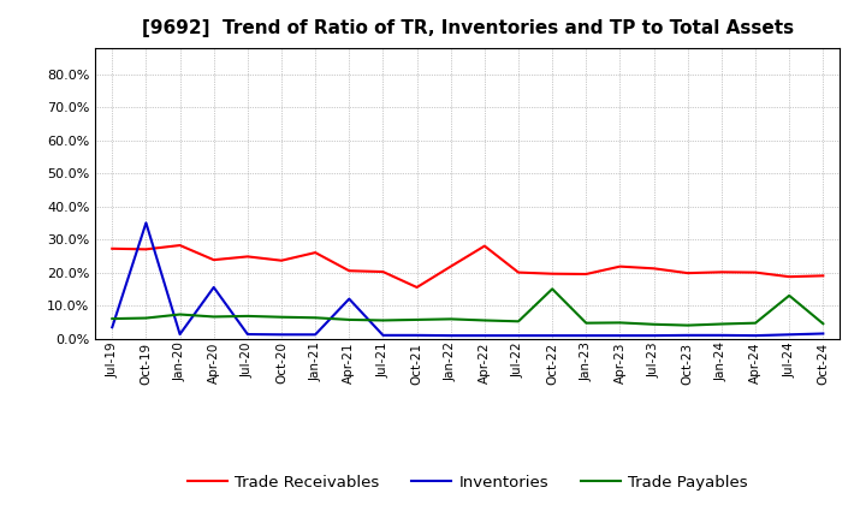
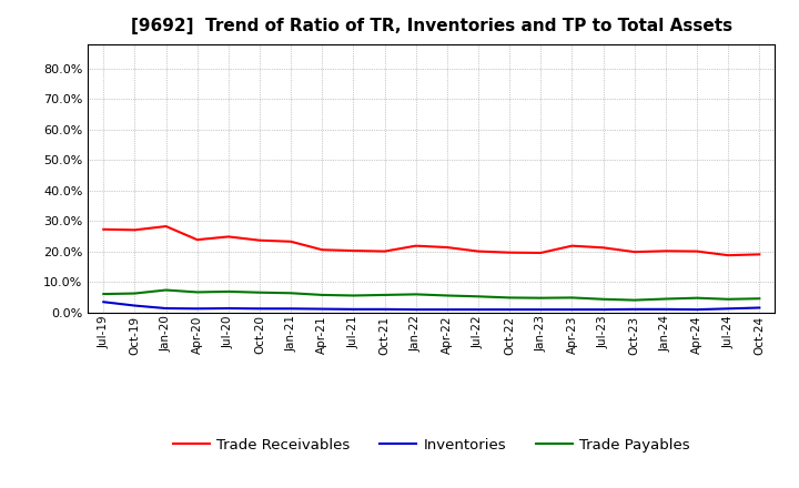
Inventories/Oct-19: 35.0% -> 2.2%
Inventories/Apr-20: 15.5% -> 1.2%
Trade Receivables/Jan-21: 26.0% -> 23.2%
Inventories/Apr-21: 12.0% -> 1.1%
Trade Receivables/Oct-21: 15.5% -> 20.0%
Trade Receivables/Apr-22: 28.0% -> 21.3%
Trade Payables/Oct-22: 15.0% -> 4.8%
Trade Payables/Jul-24: 13.0% -> 4.3%
